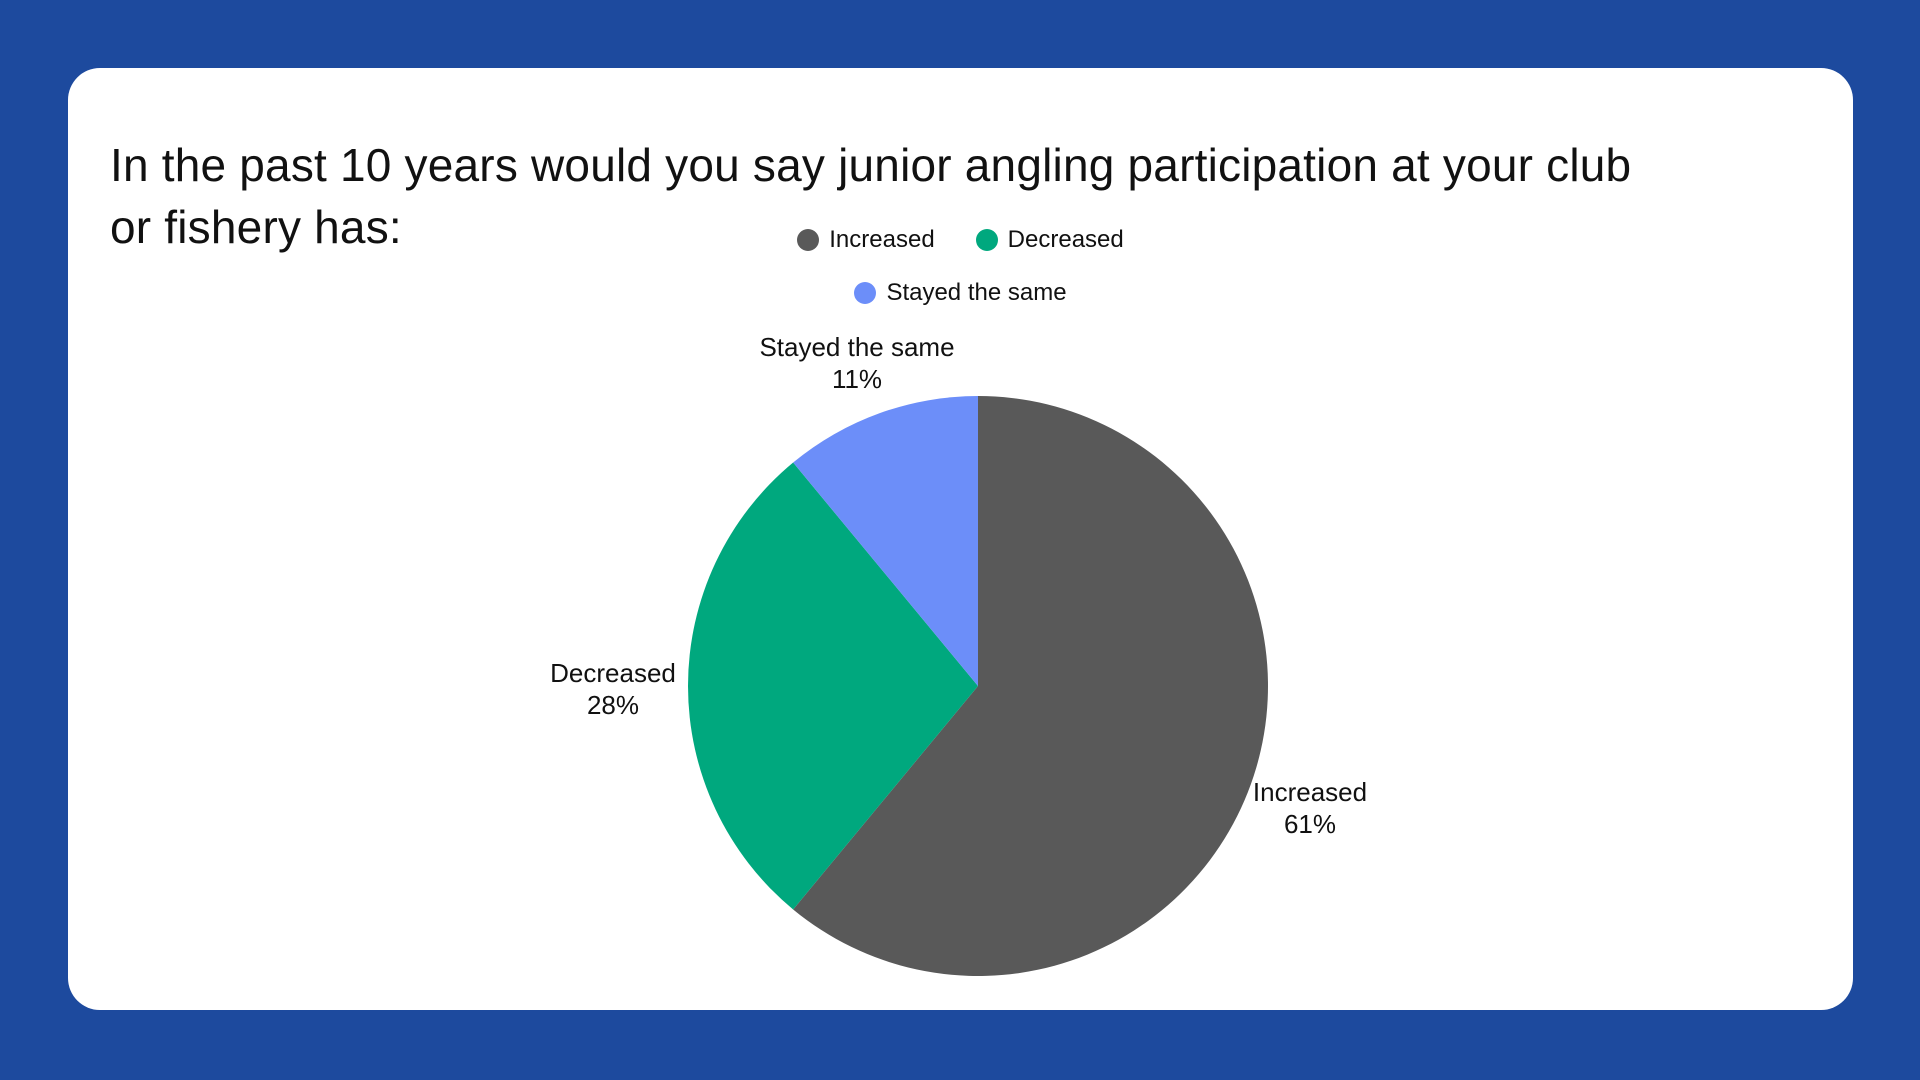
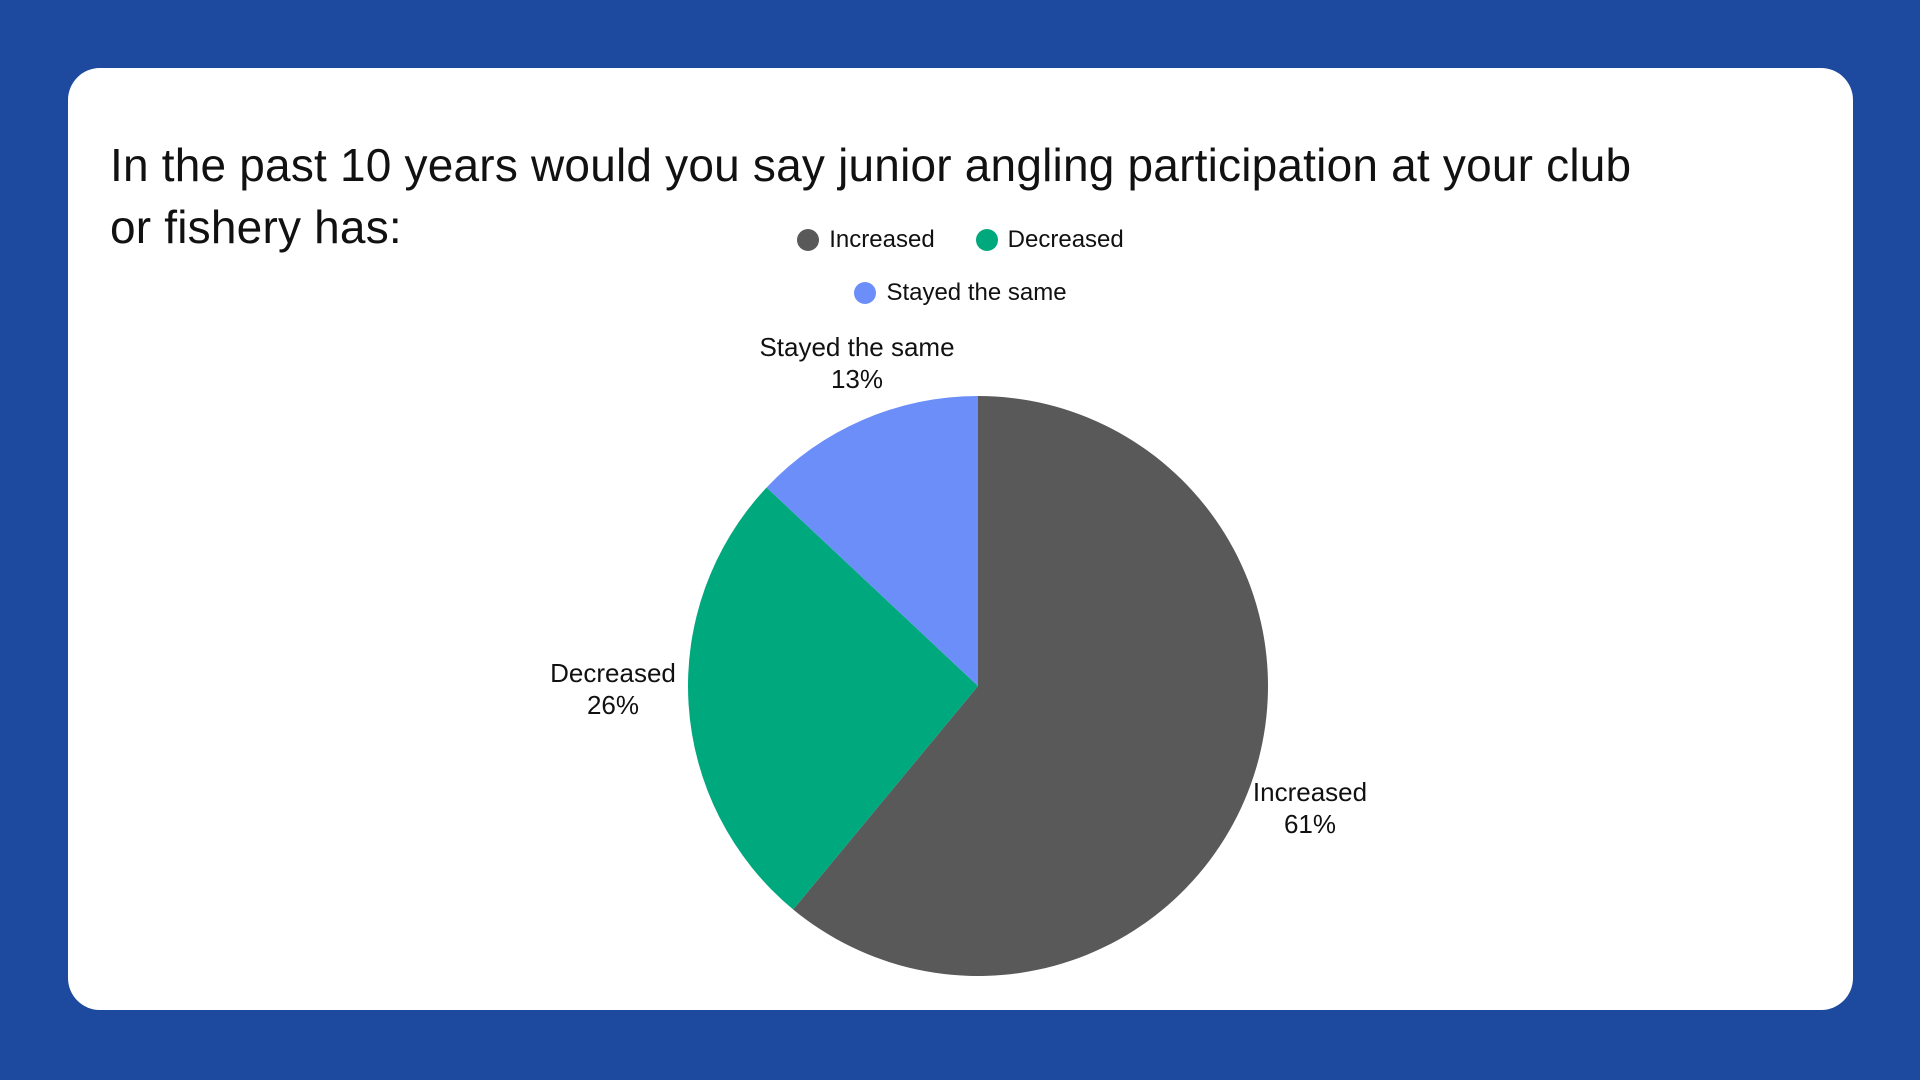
Decreased: 28% -> 26%
Stayed the same: 11% -> 13%
